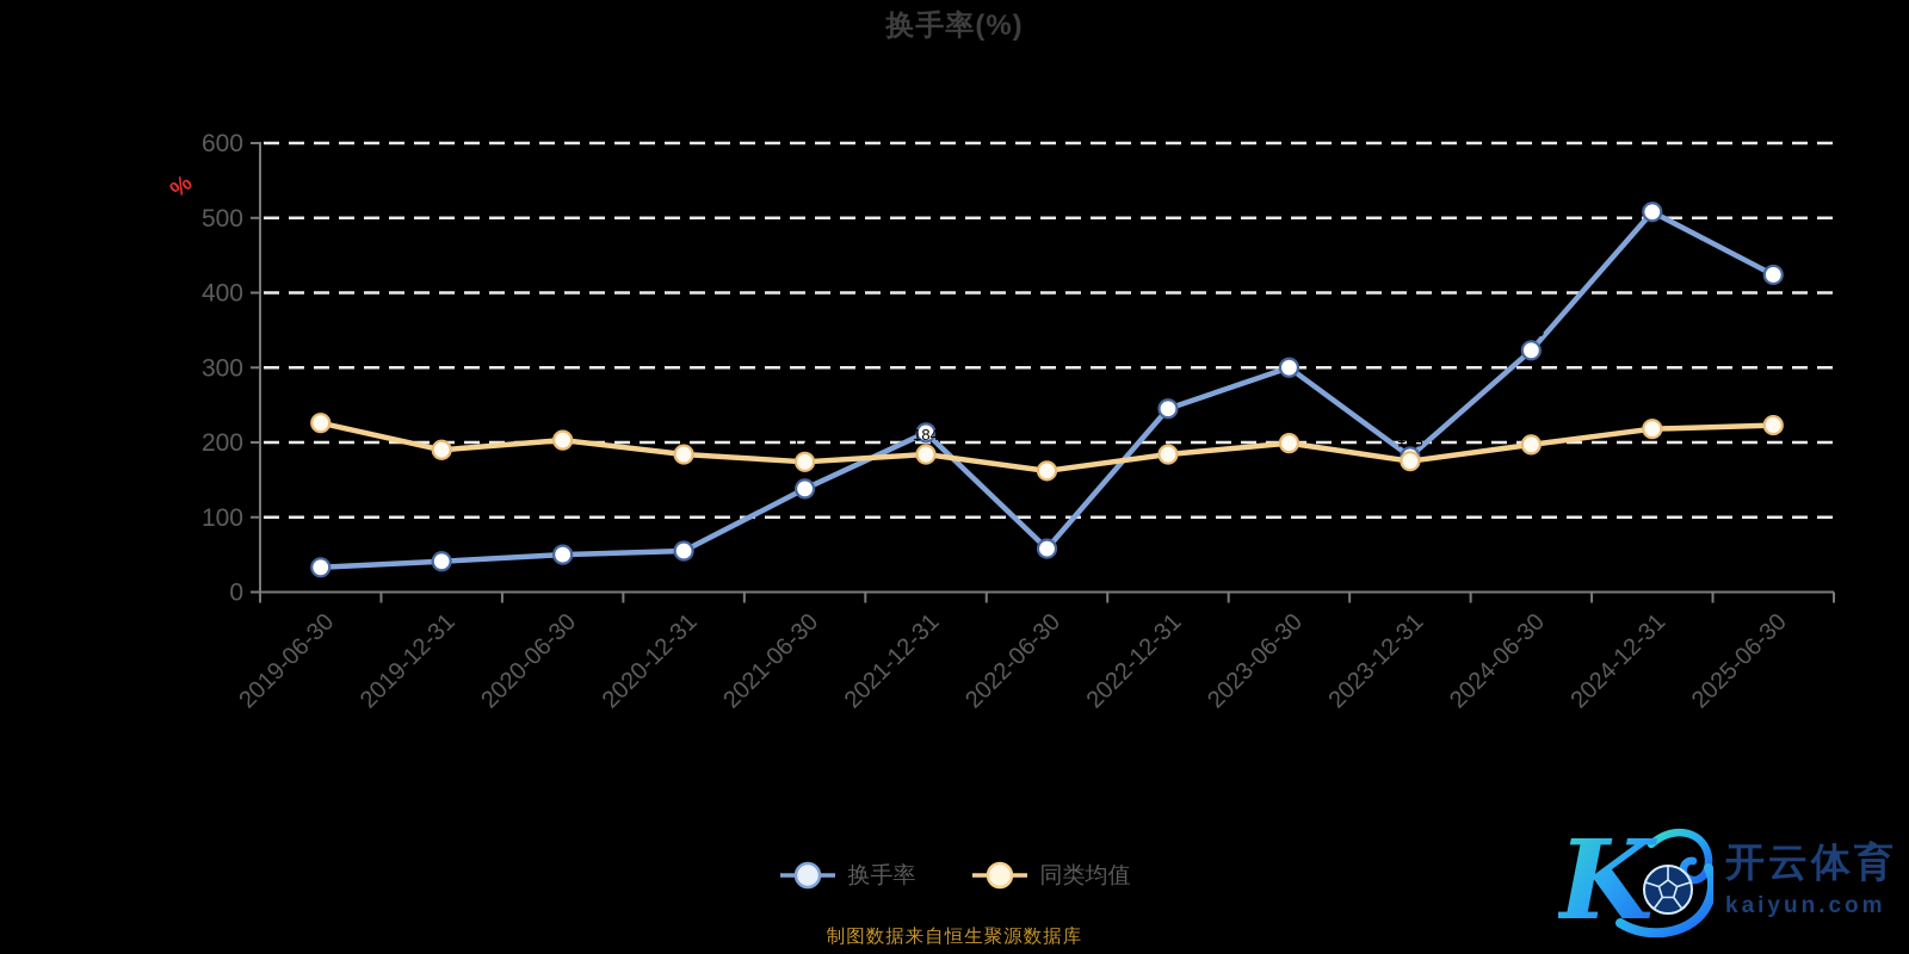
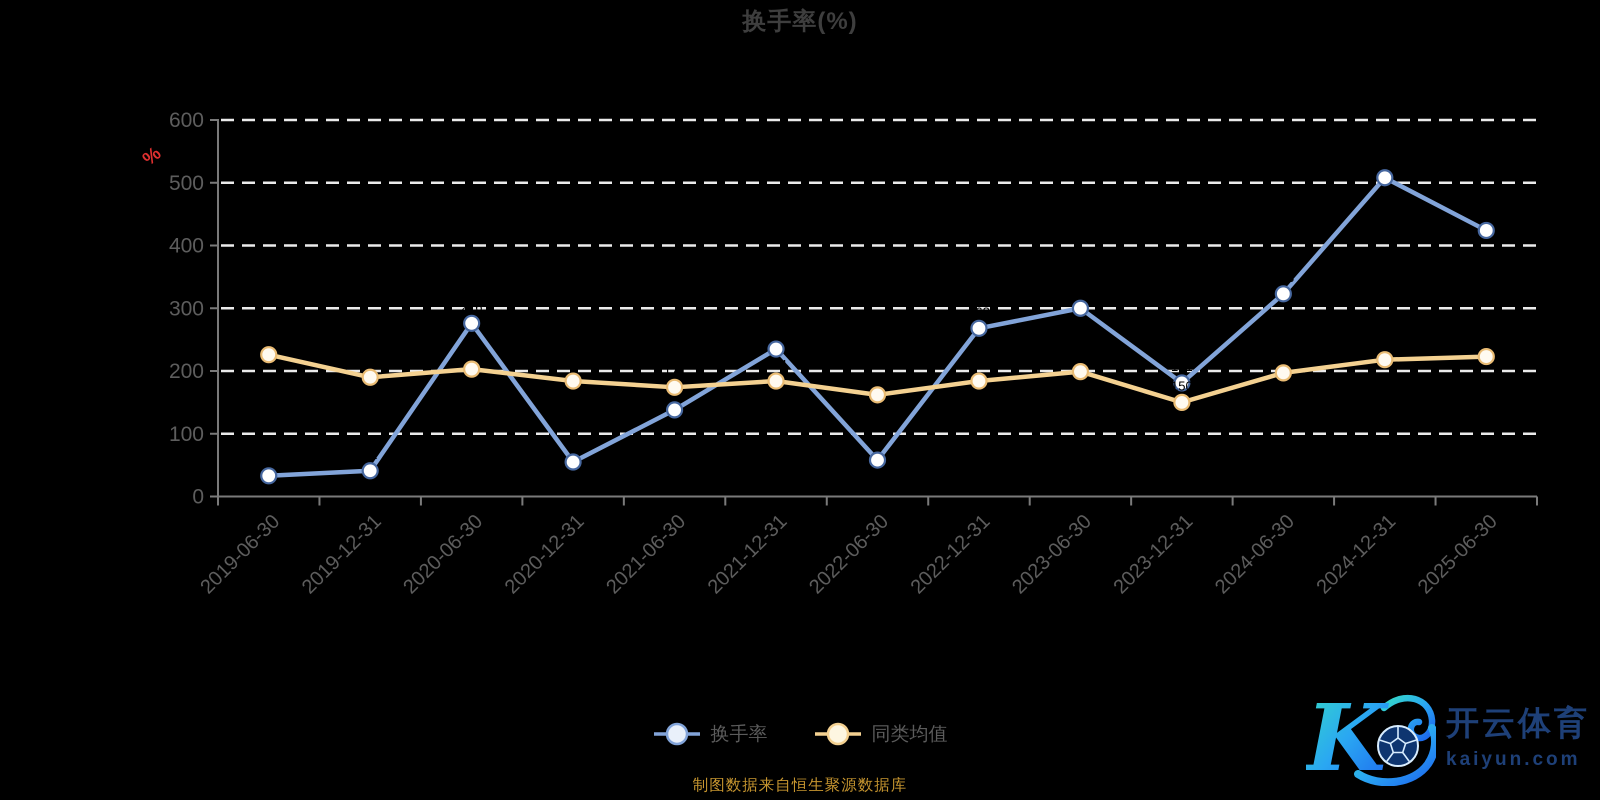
换手率/2020-06-30: 50 -> 276
换手率/2021-12-31: 213 -> 235
换手率/2022-12-31: 245 -> 268
同类均值/2023-12-31: 175 -> 150
